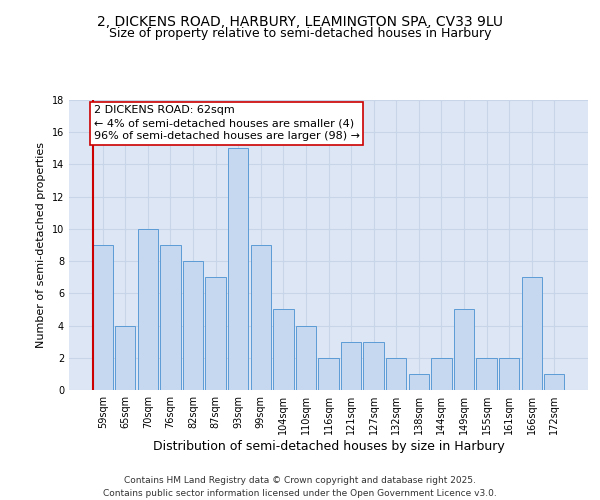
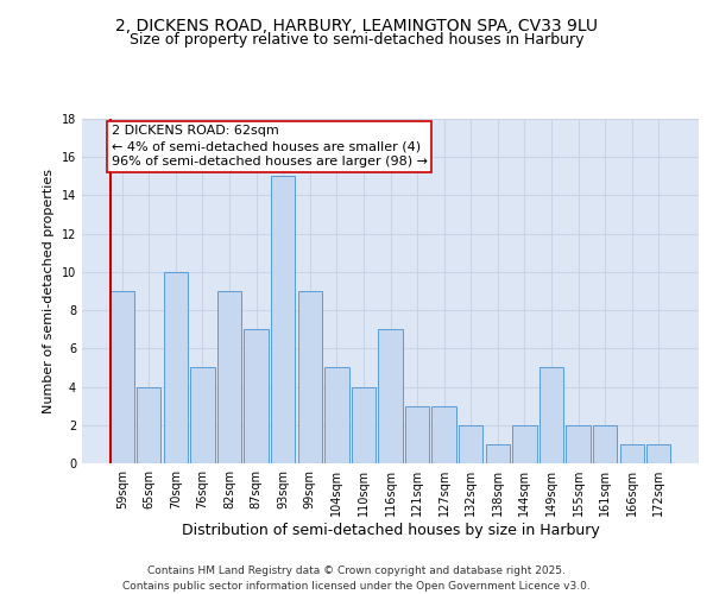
76sqm: 9 -> 5
82sqm: 8 -> 9
116sqm: 2 -> 7
166sqm: 7 -> 1
